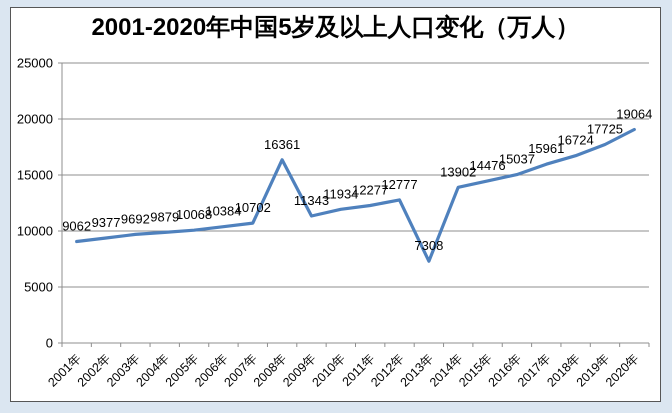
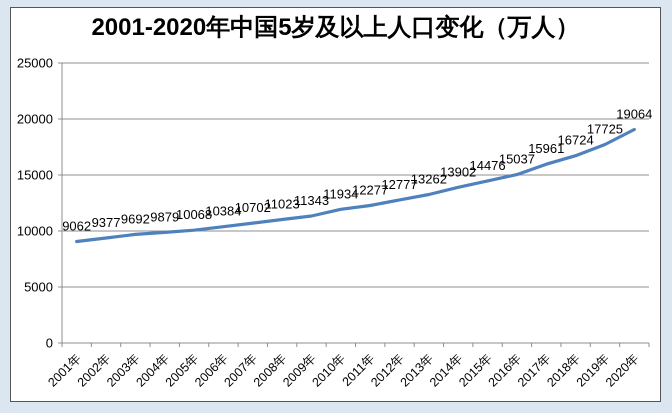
2008年: 16361 -> 11023
2013年: 7308 -> 13262
